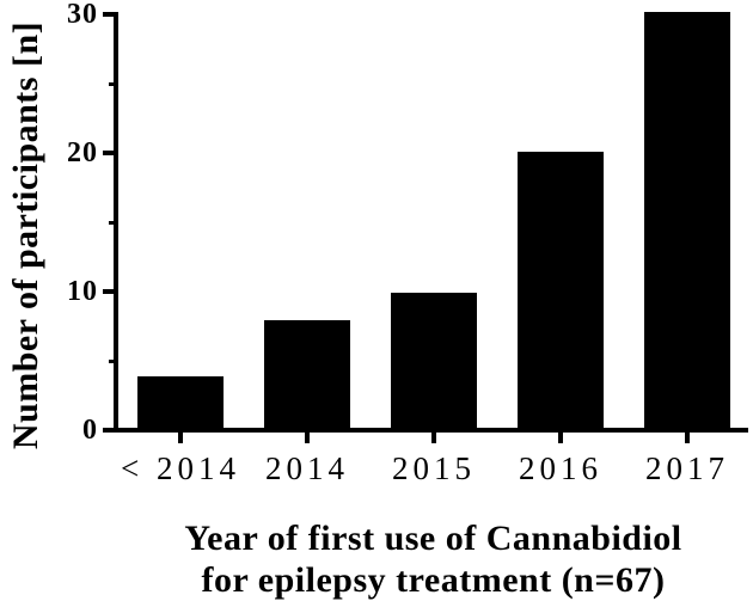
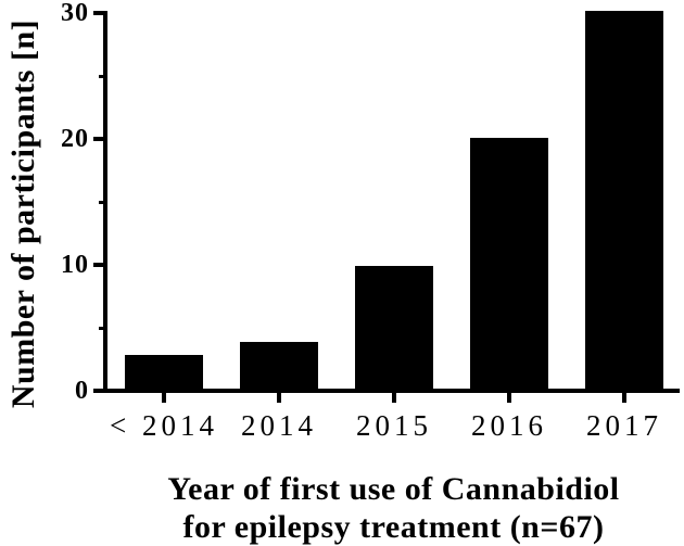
< 2014: 4 -> 3
2014: 8 -> 4
